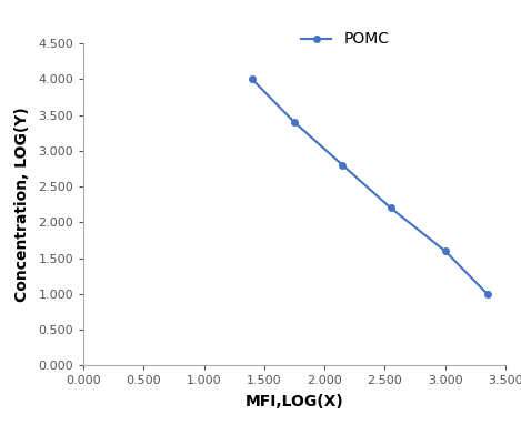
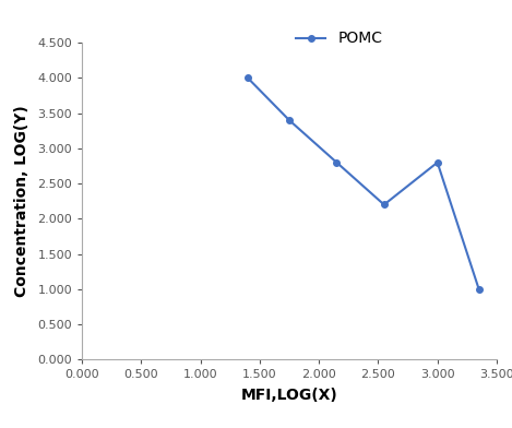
3.000: 1.6 -> 2.8
